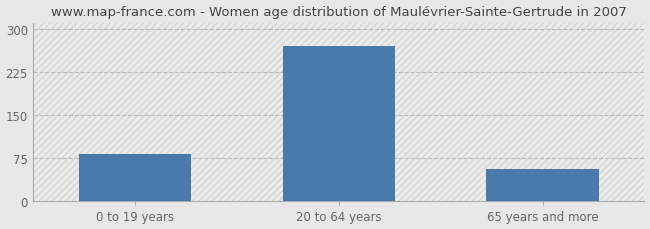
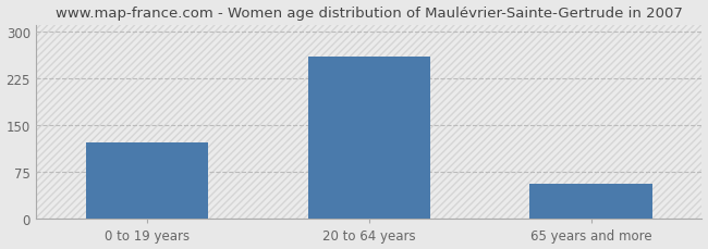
0 to 19 years: 83 -> 122
20 to 64 years: 270 -> 260
